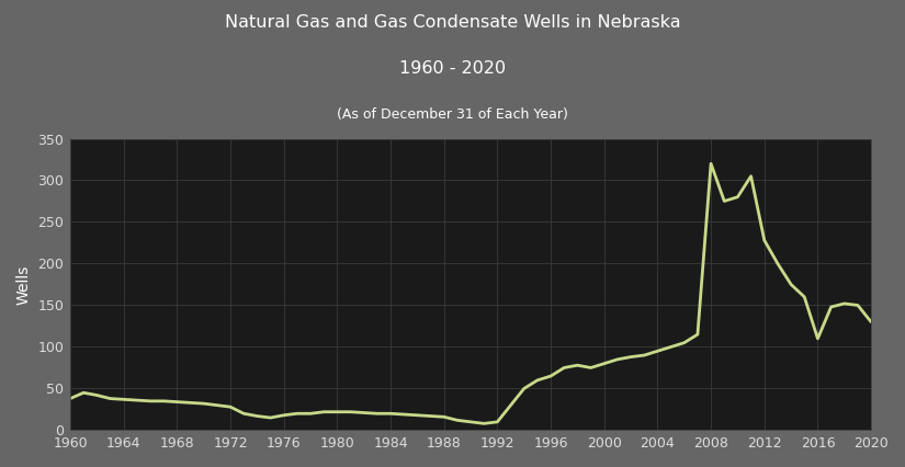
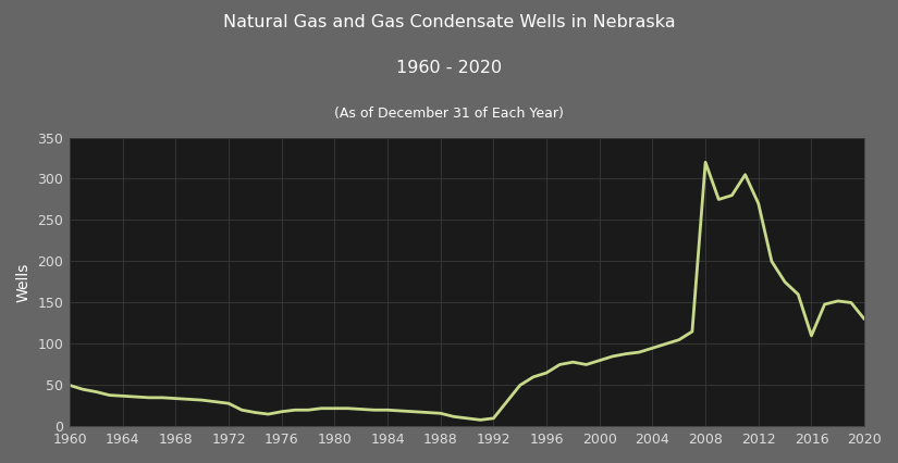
1960: 38 -> 50
2012: 228 -> 270
